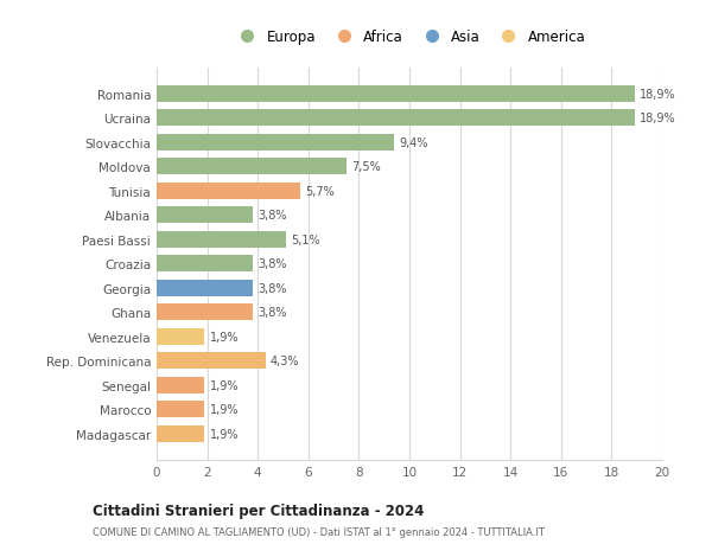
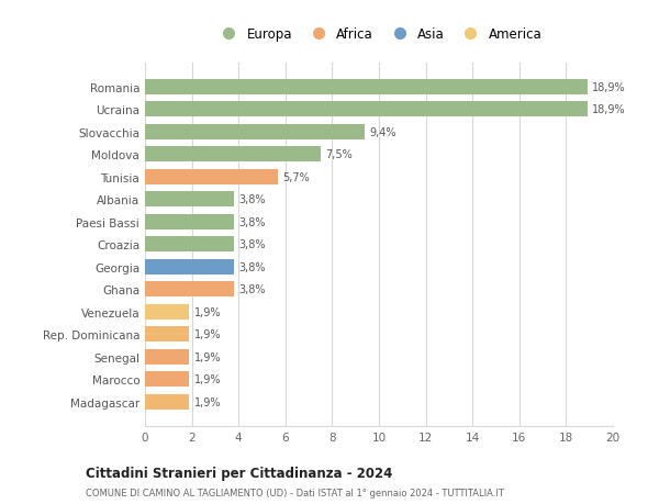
Paesi Bassi: 5,1% -> 3,8%
Rep. Dominicana: 4,3% -> 1,9%
